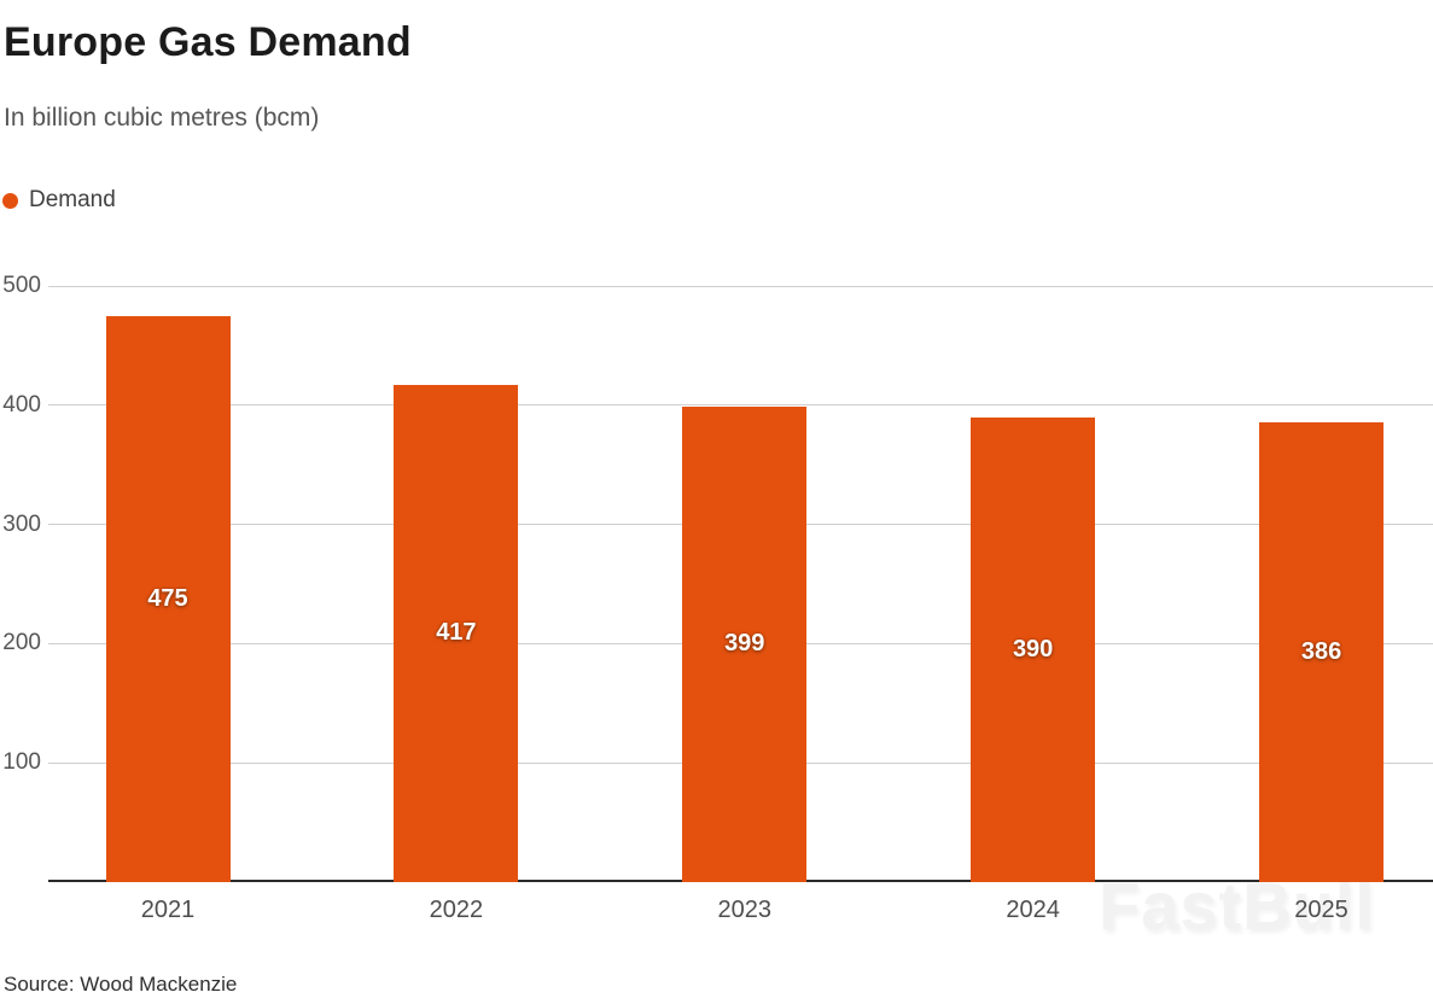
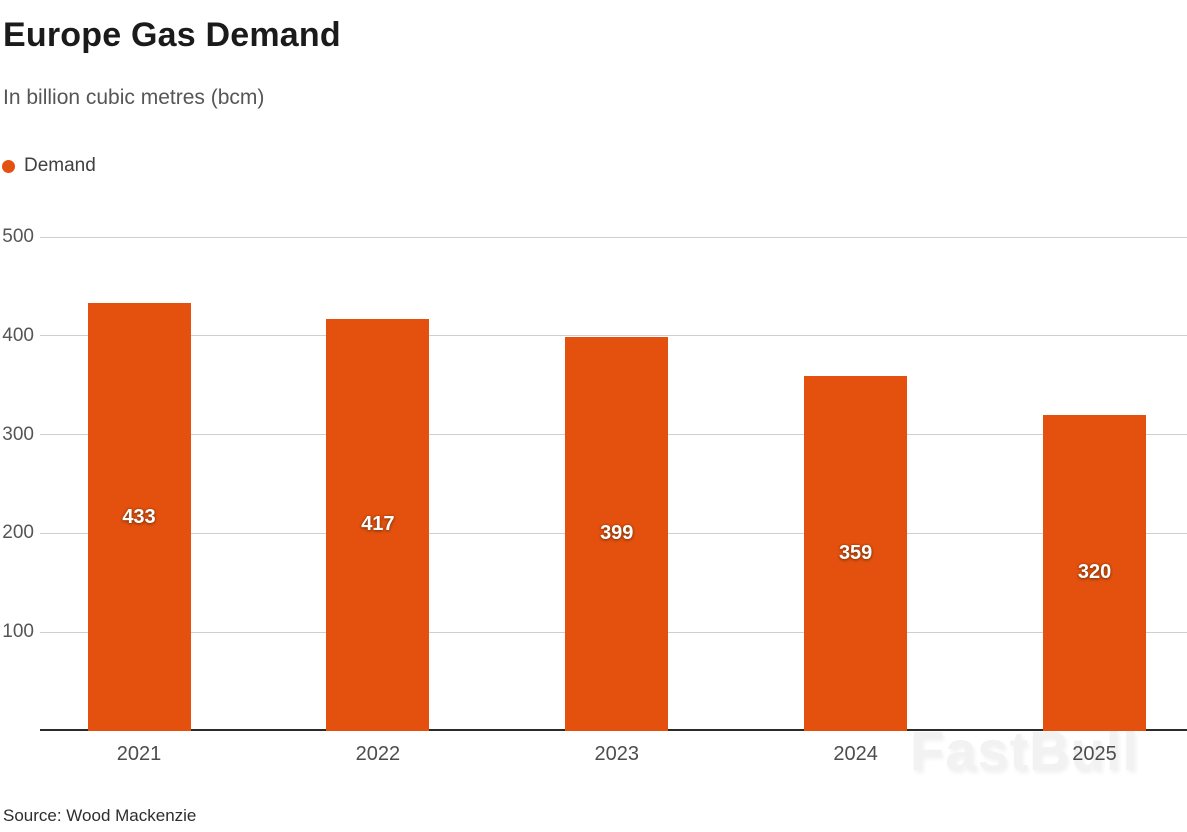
2021: 475 -> 433
2024: 390 -> 359
2025: 386 -> 320
